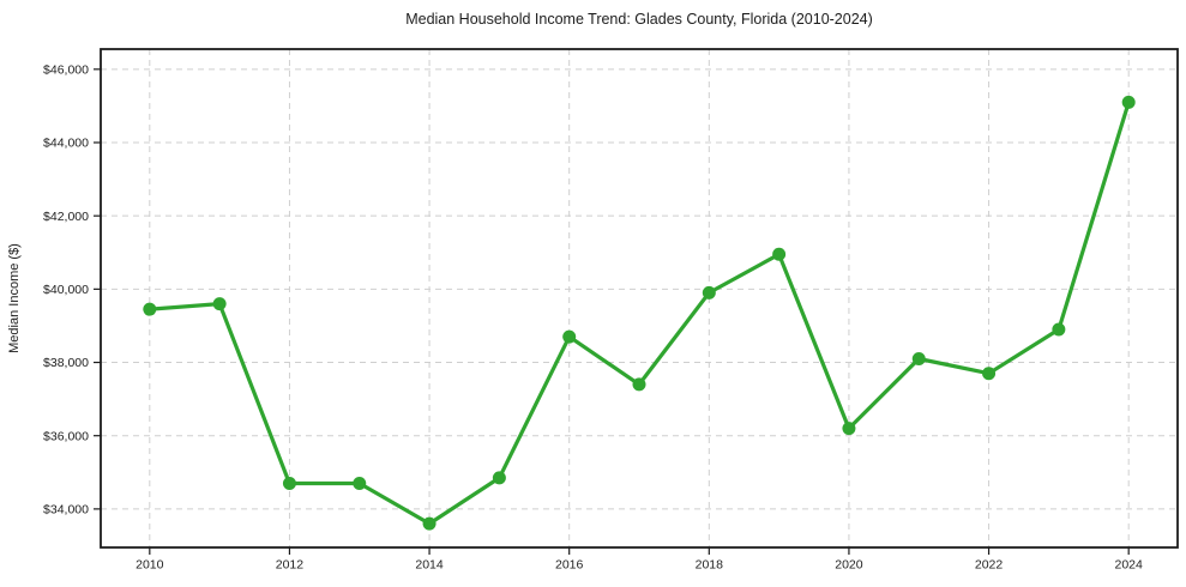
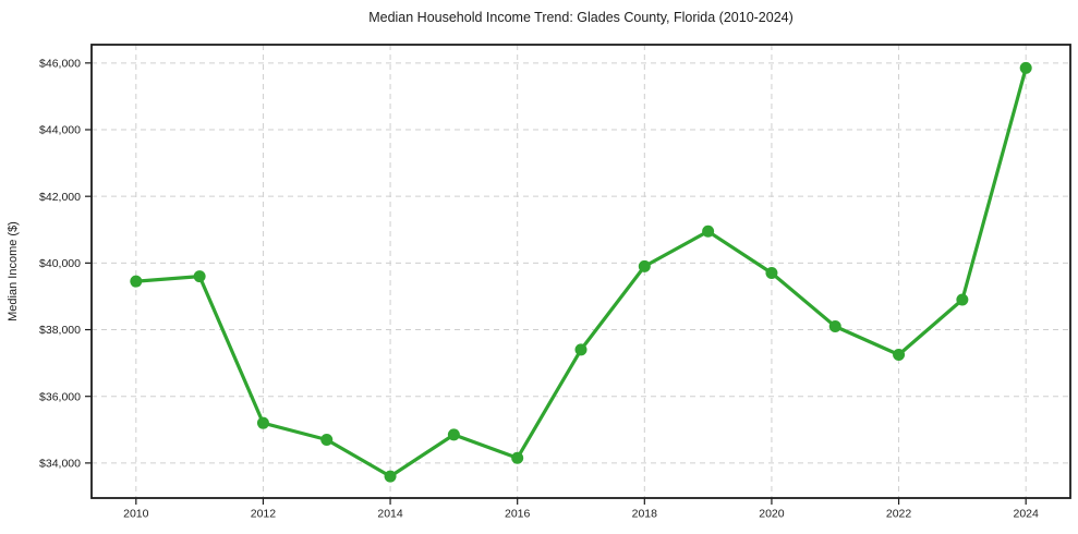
2012: $34700 -> $35200
2016: $38700 -> $34200
2020: $36200 -> $39700
2022: $37700 -> $37200
2024: $45100 -> $45800
